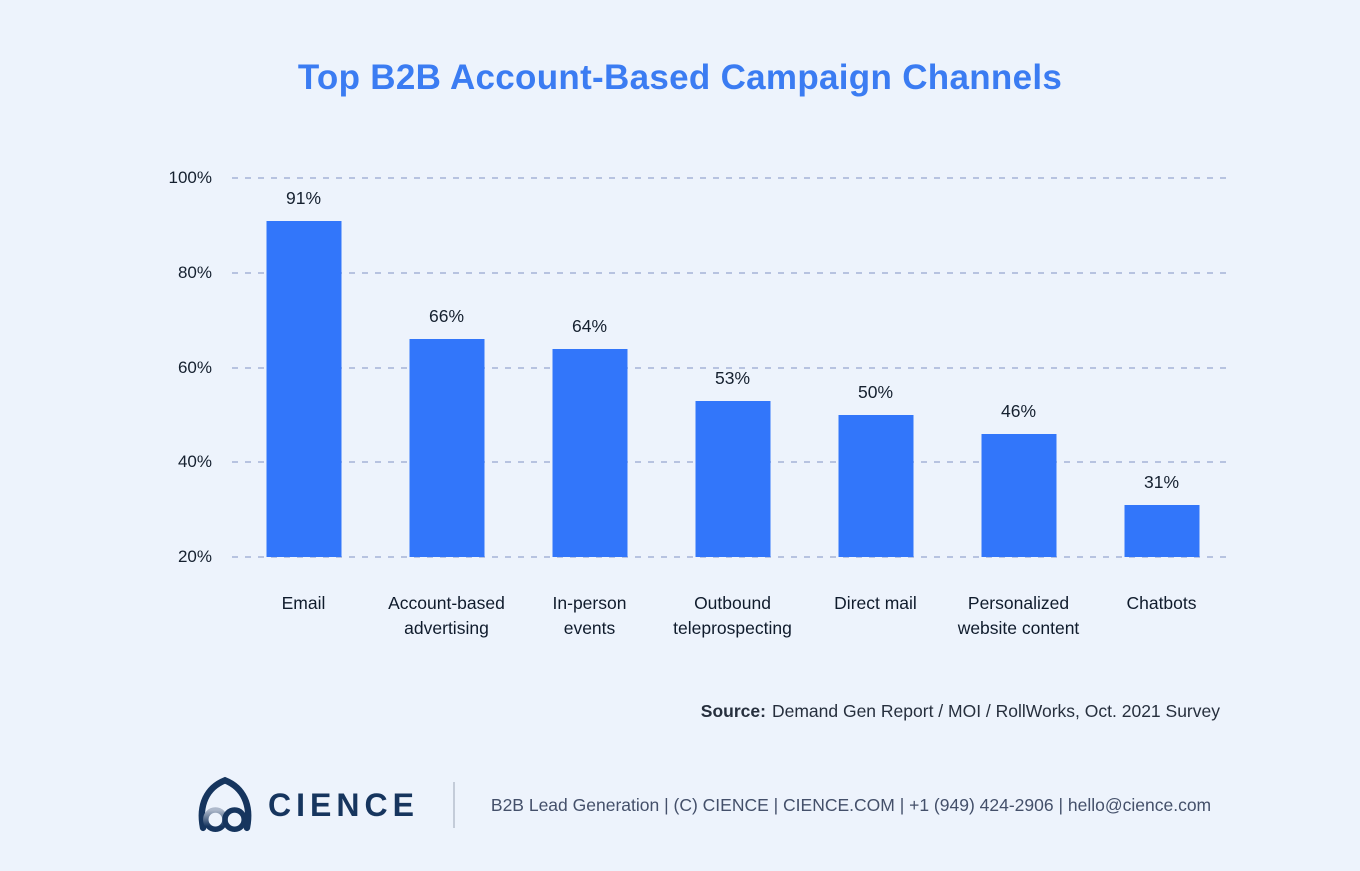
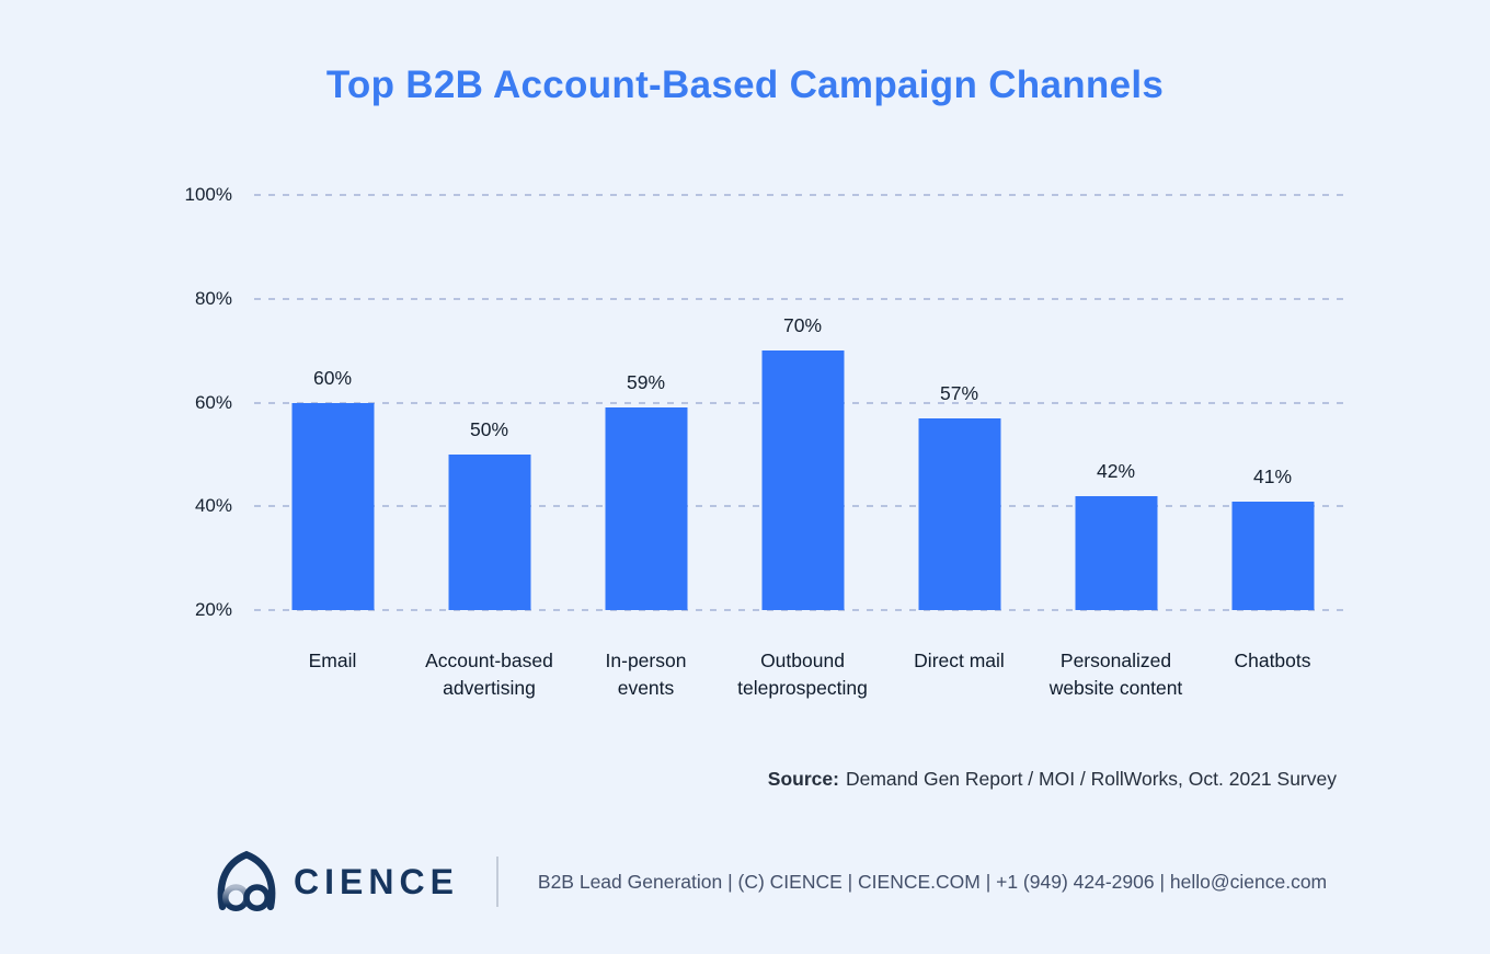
Email: 91% -> 60%
Account-based advertising: 66% -> 50%
In-person events: 64% -> 59%
Outbound teleprospecting: 53% -> 70%
Direct mail: 50% -> 57%
Personalized website content: 46% -> 42%
Chatbots: 31% -> 41%
